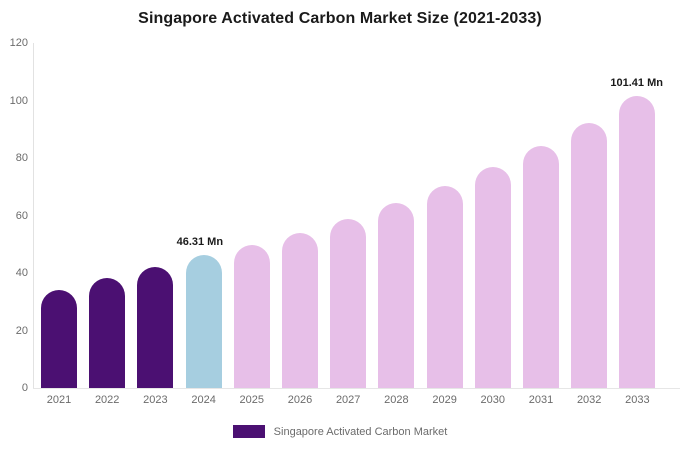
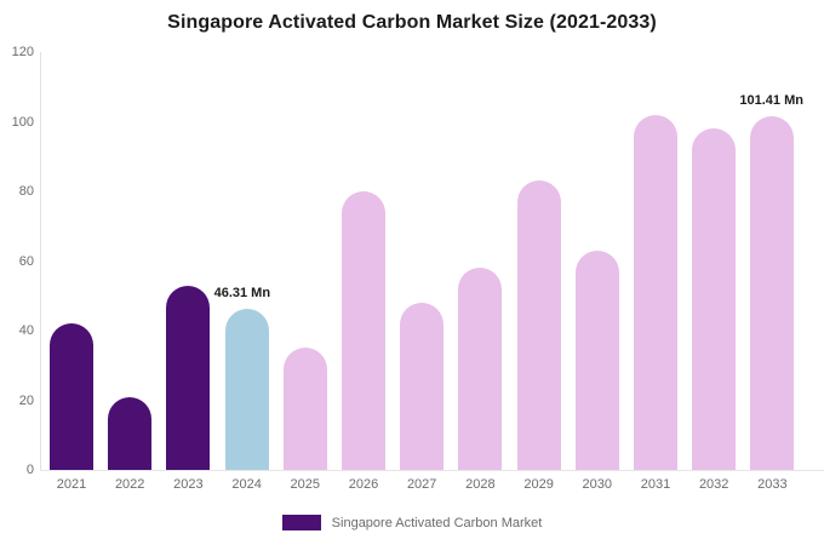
2021: 34 -> 42
2022: 38 -> 21
2023: 42 -> 53
2025: 50 -> 35
2026: 54 -> 80
2027: 59 -> 48
2028: 64 -> 58
2029: 70 -> 83
2030: 77 -> 63
2031: 84 -> 102
2032: 92 -> 98
